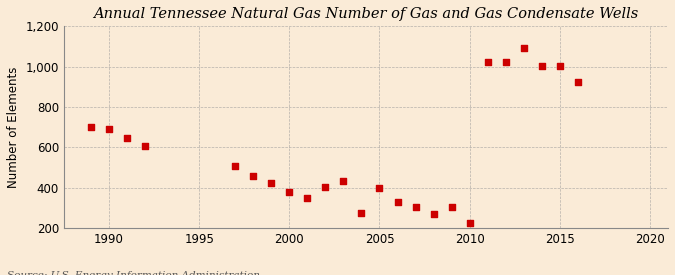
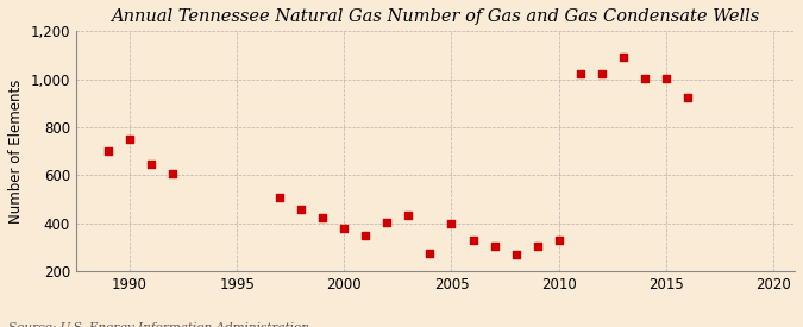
1990: 690 -> 750
2010: 225 -> 330
